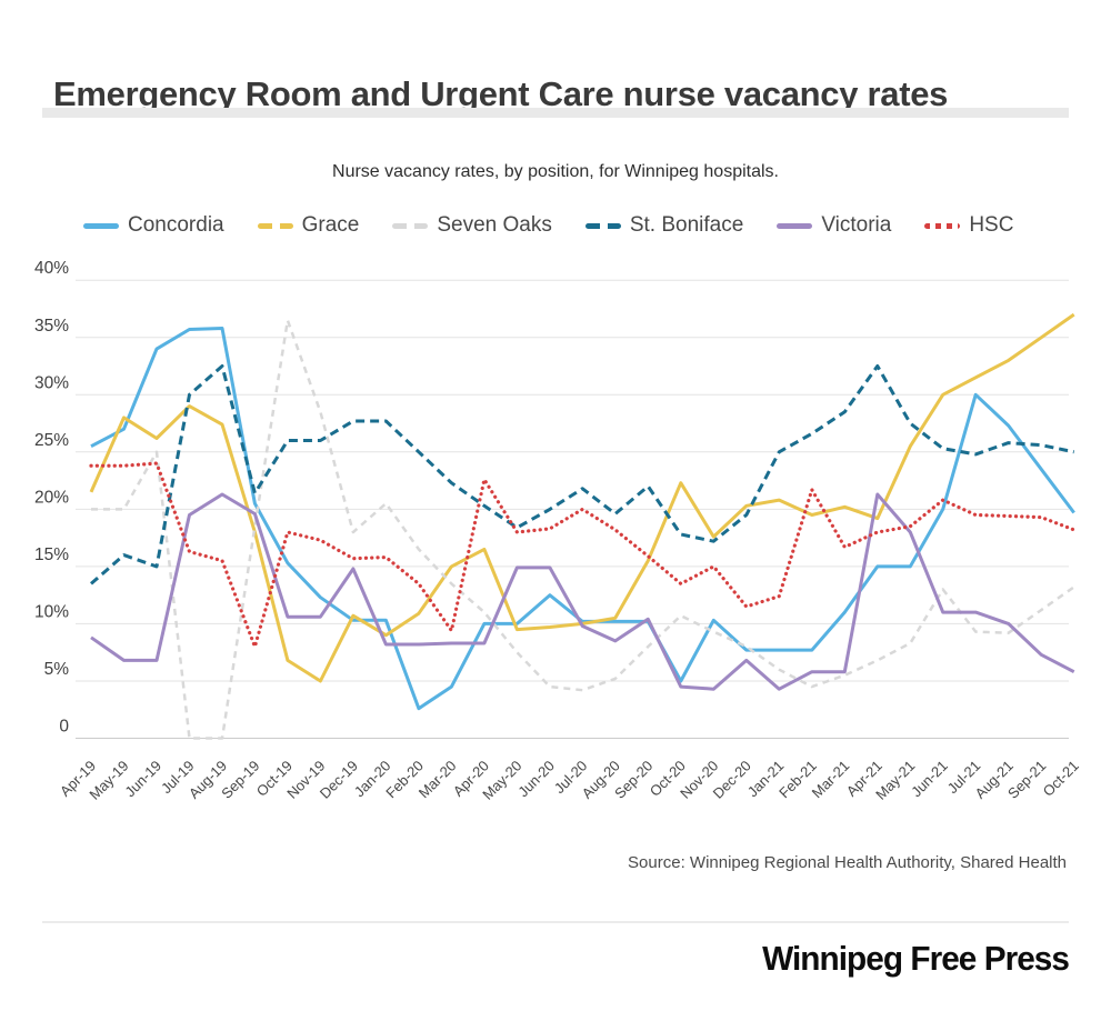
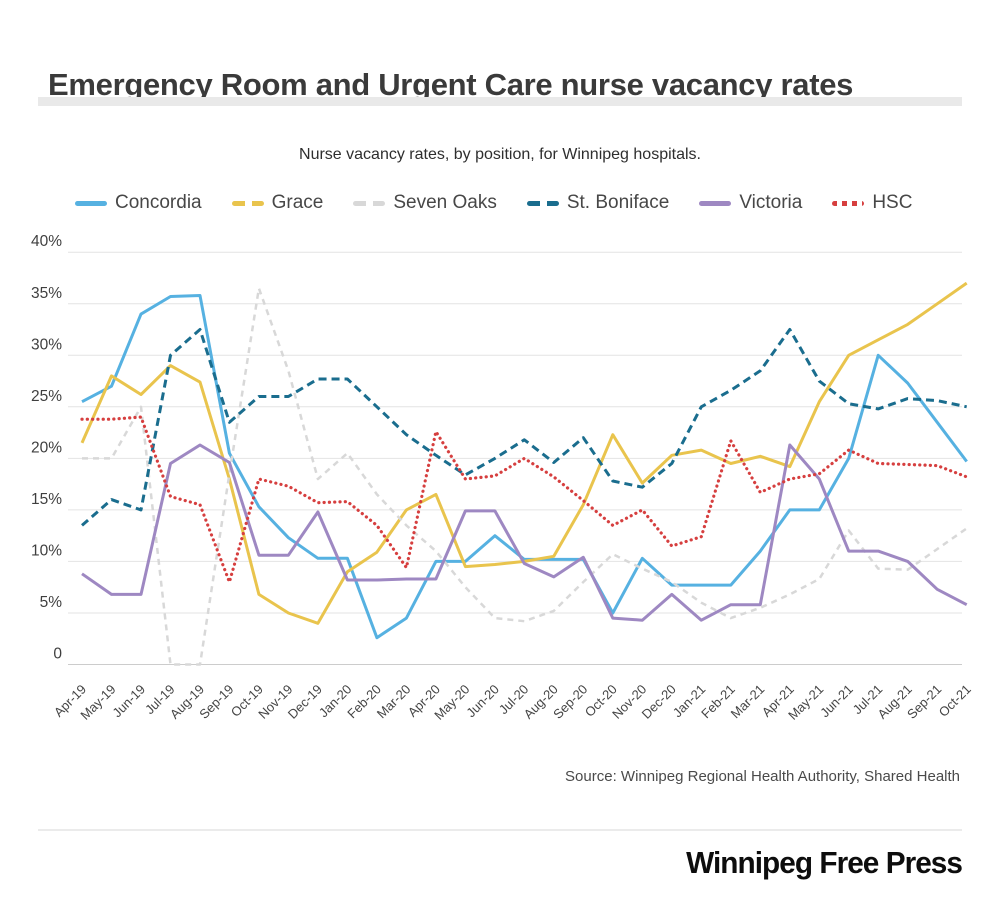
St. Boniface/Sep-19: 21.4% -> 23.5%
Grace/Dec-19: 10.7% -> 4.0%
